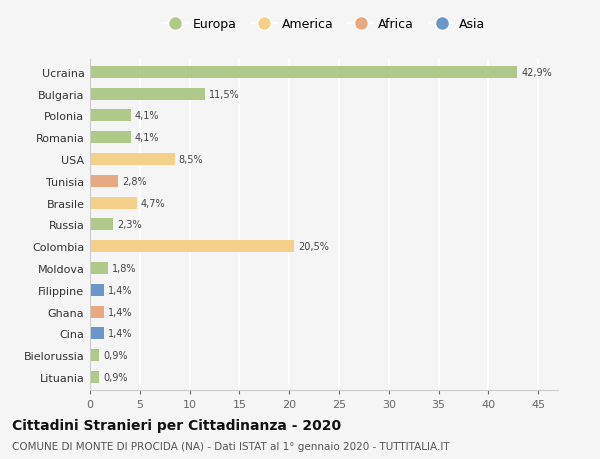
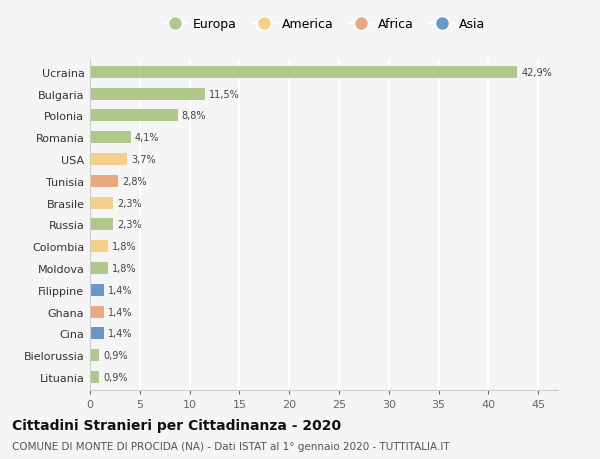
Polonia: 4,1% -> 8,8%
USA: 8,5% -> 3,7%
Brasile: 4,7% -> 2,3%
Colombia: 20,5% -> 1,8%
